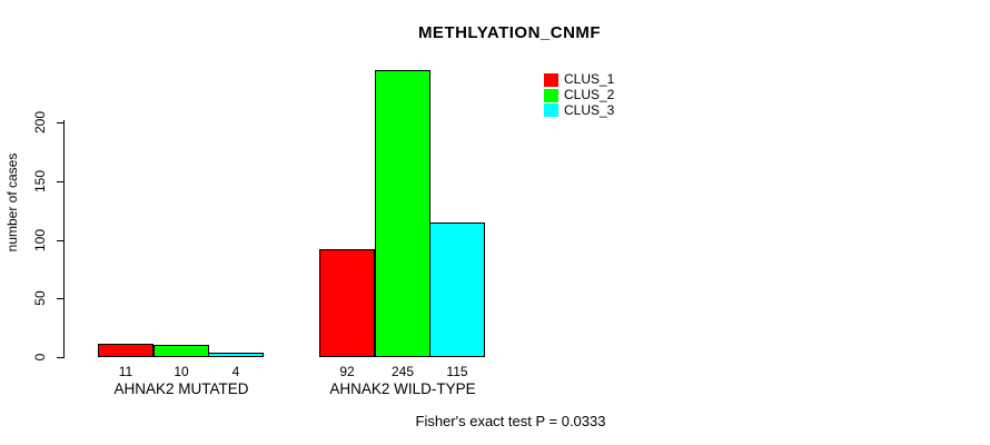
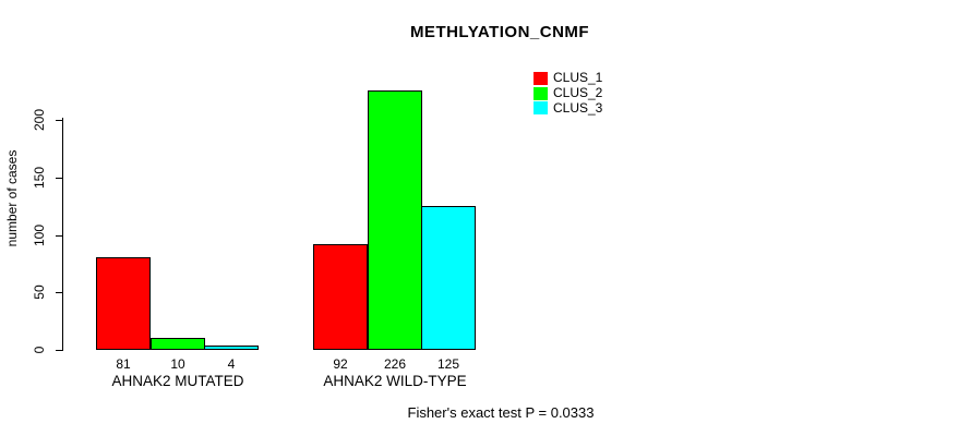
CLUS_1/AHNAK2 MUTATED: 11 -> 81
CLUS_2/AHNAK2 WILD-TYPE: 245 -> 226
CLUS_3/AHNAK2 WILD-TYPE: 115 -> 125
